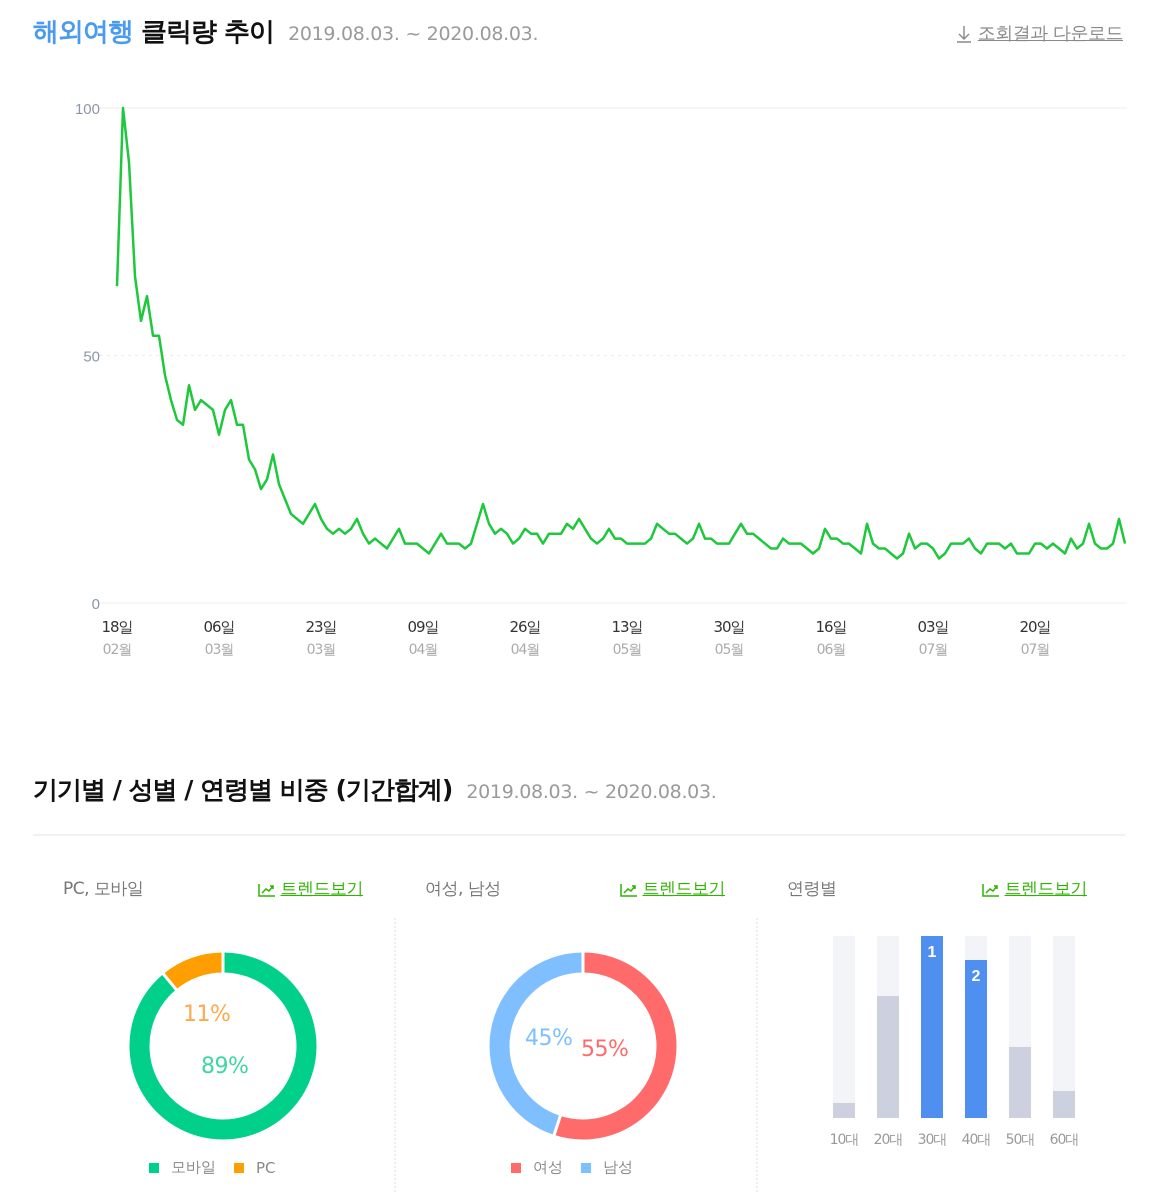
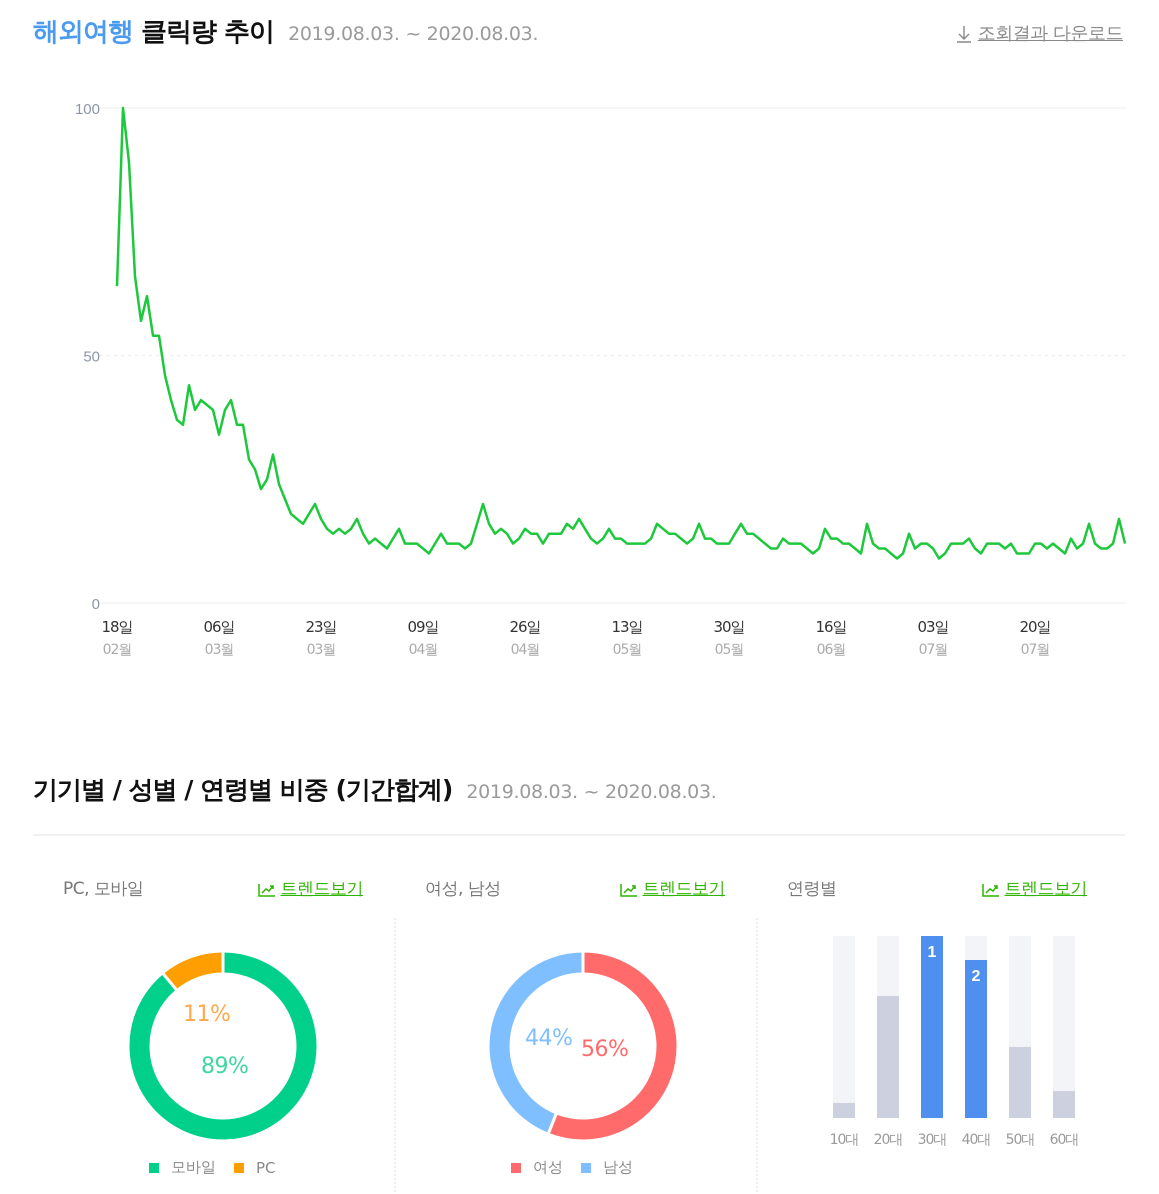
여성, 남성/여성: 55% -> 56%
여성, 남성/남성: 45% -> 44%
